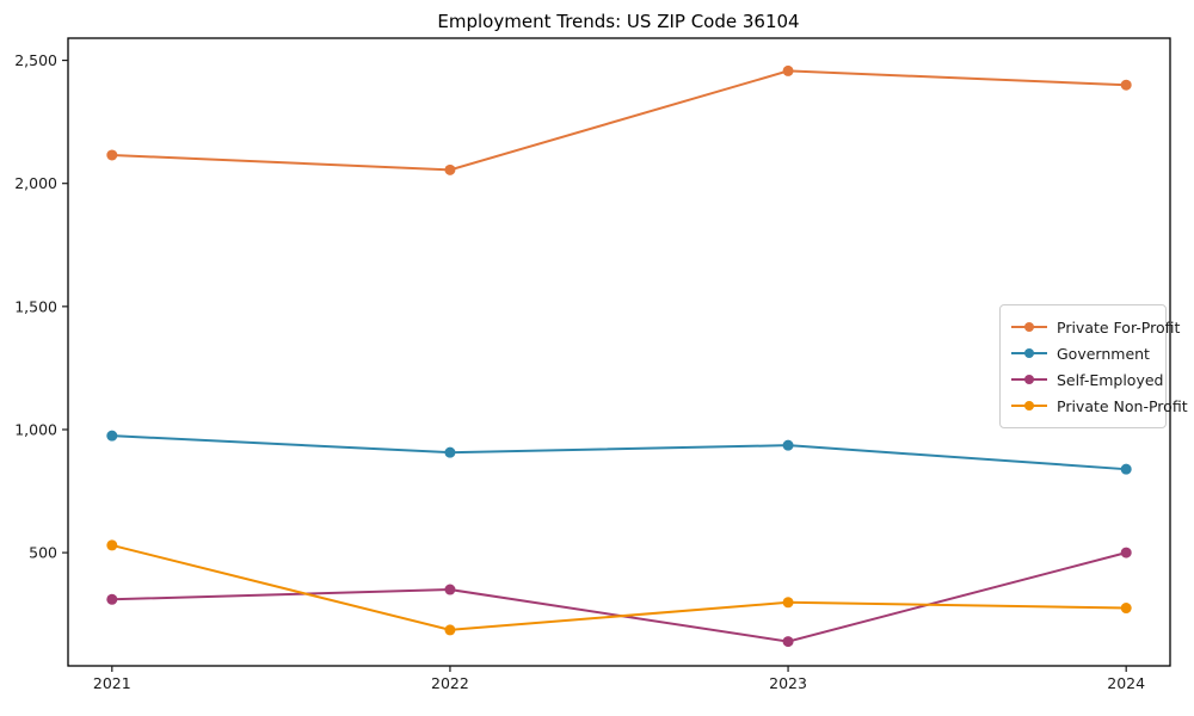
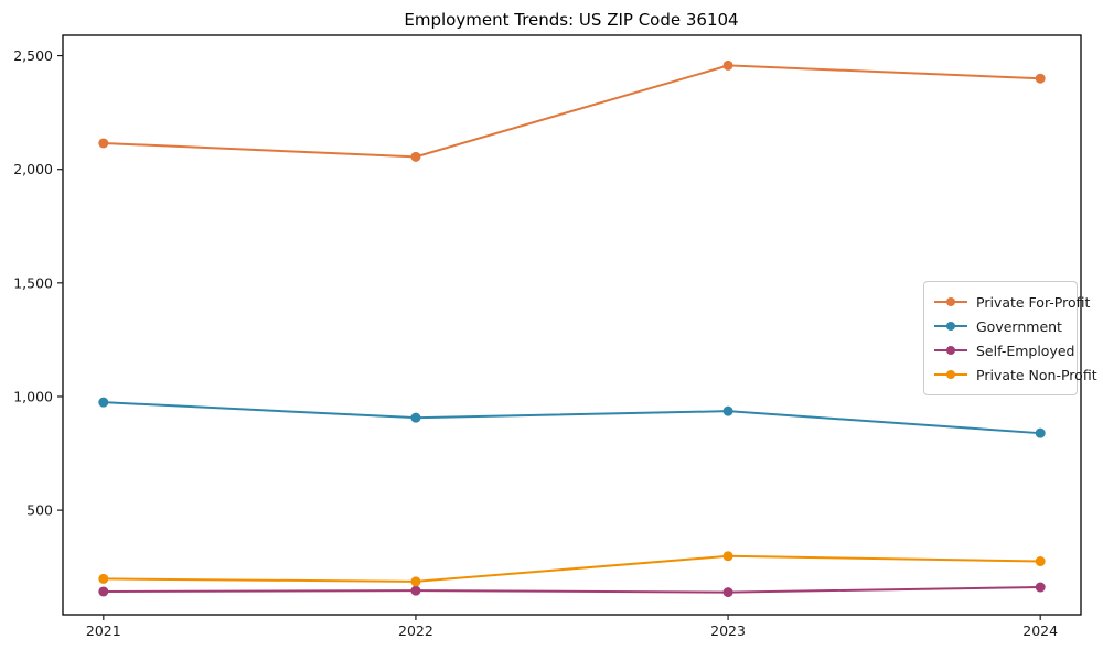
Self-Employed/2021: 310 -> 140
Private Non-Profit/2021: 530 -> 200
Self-Employed/2022: 350 -> 150
Self-Employed/2024: 500 -> 160
